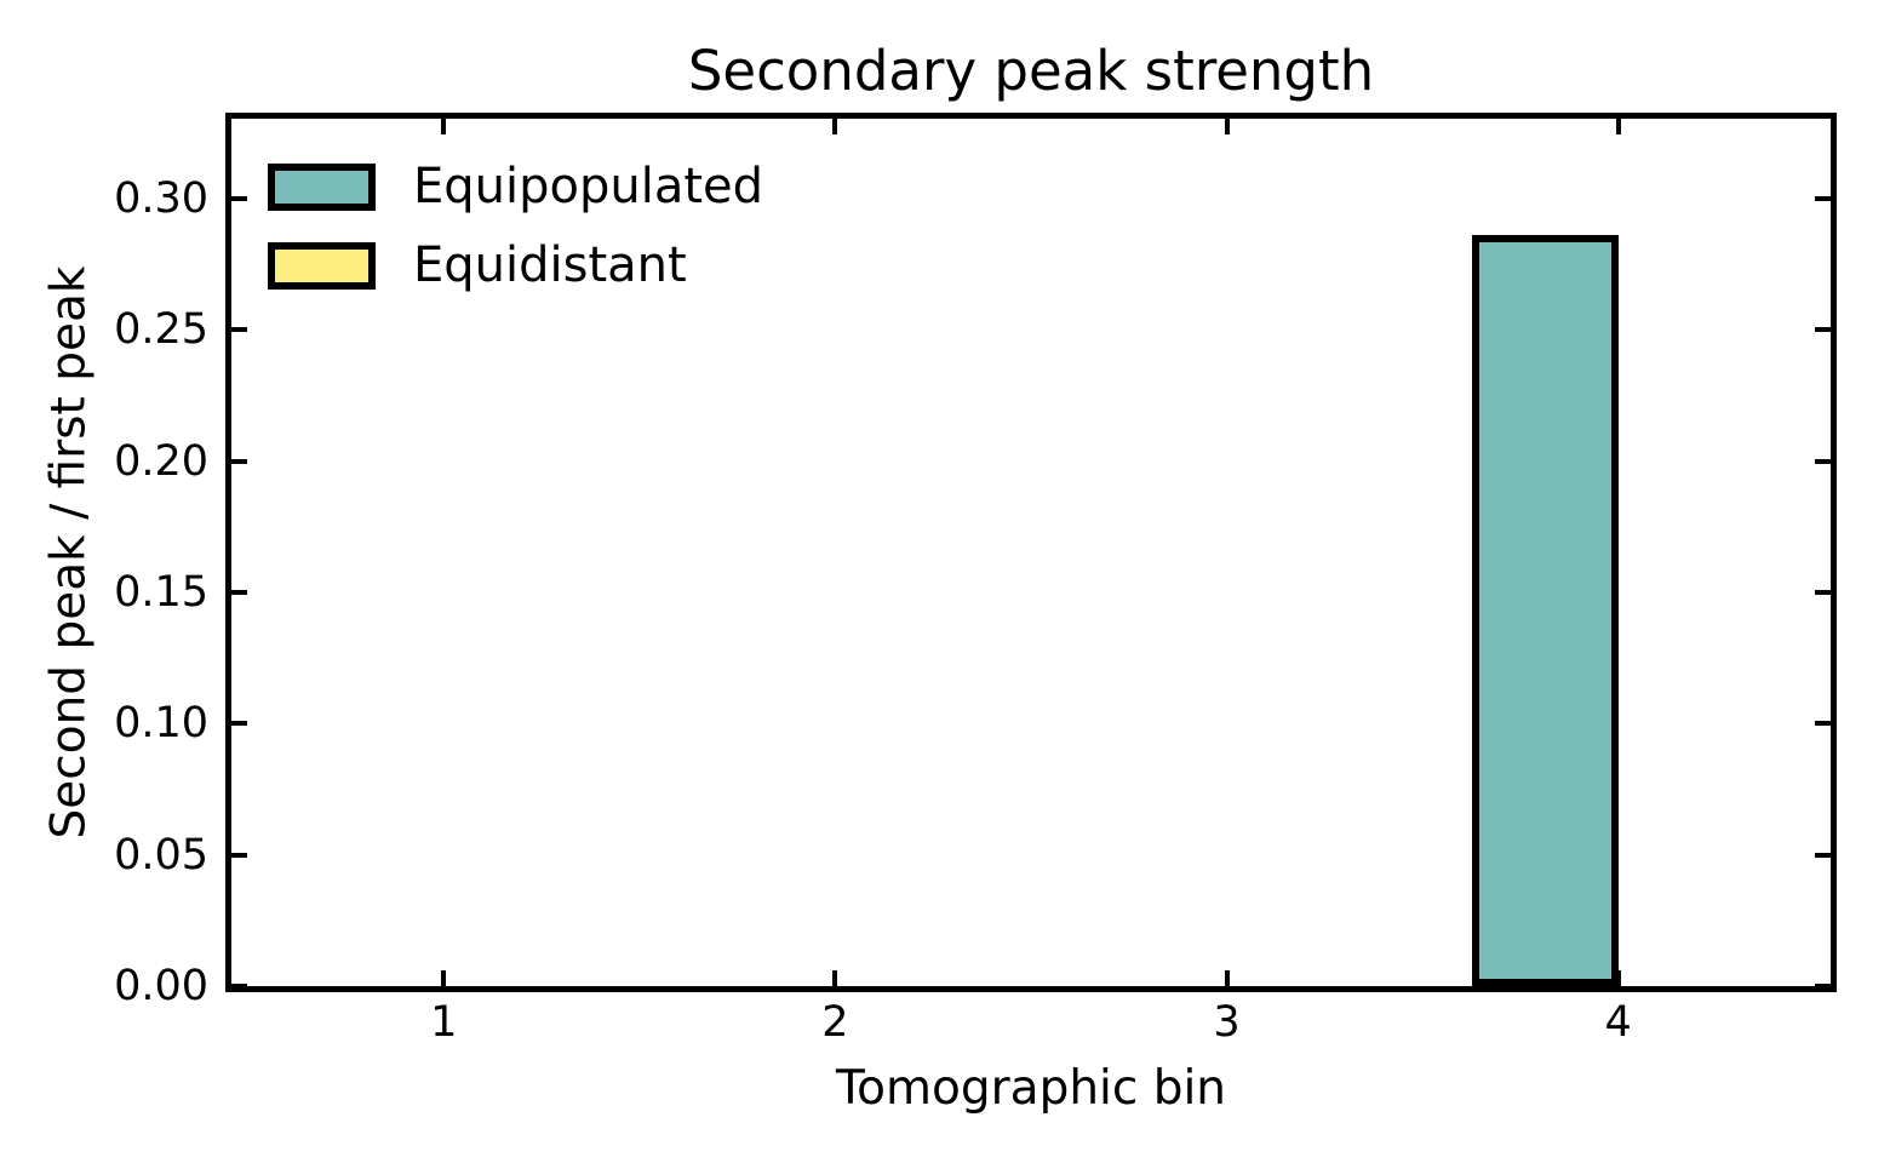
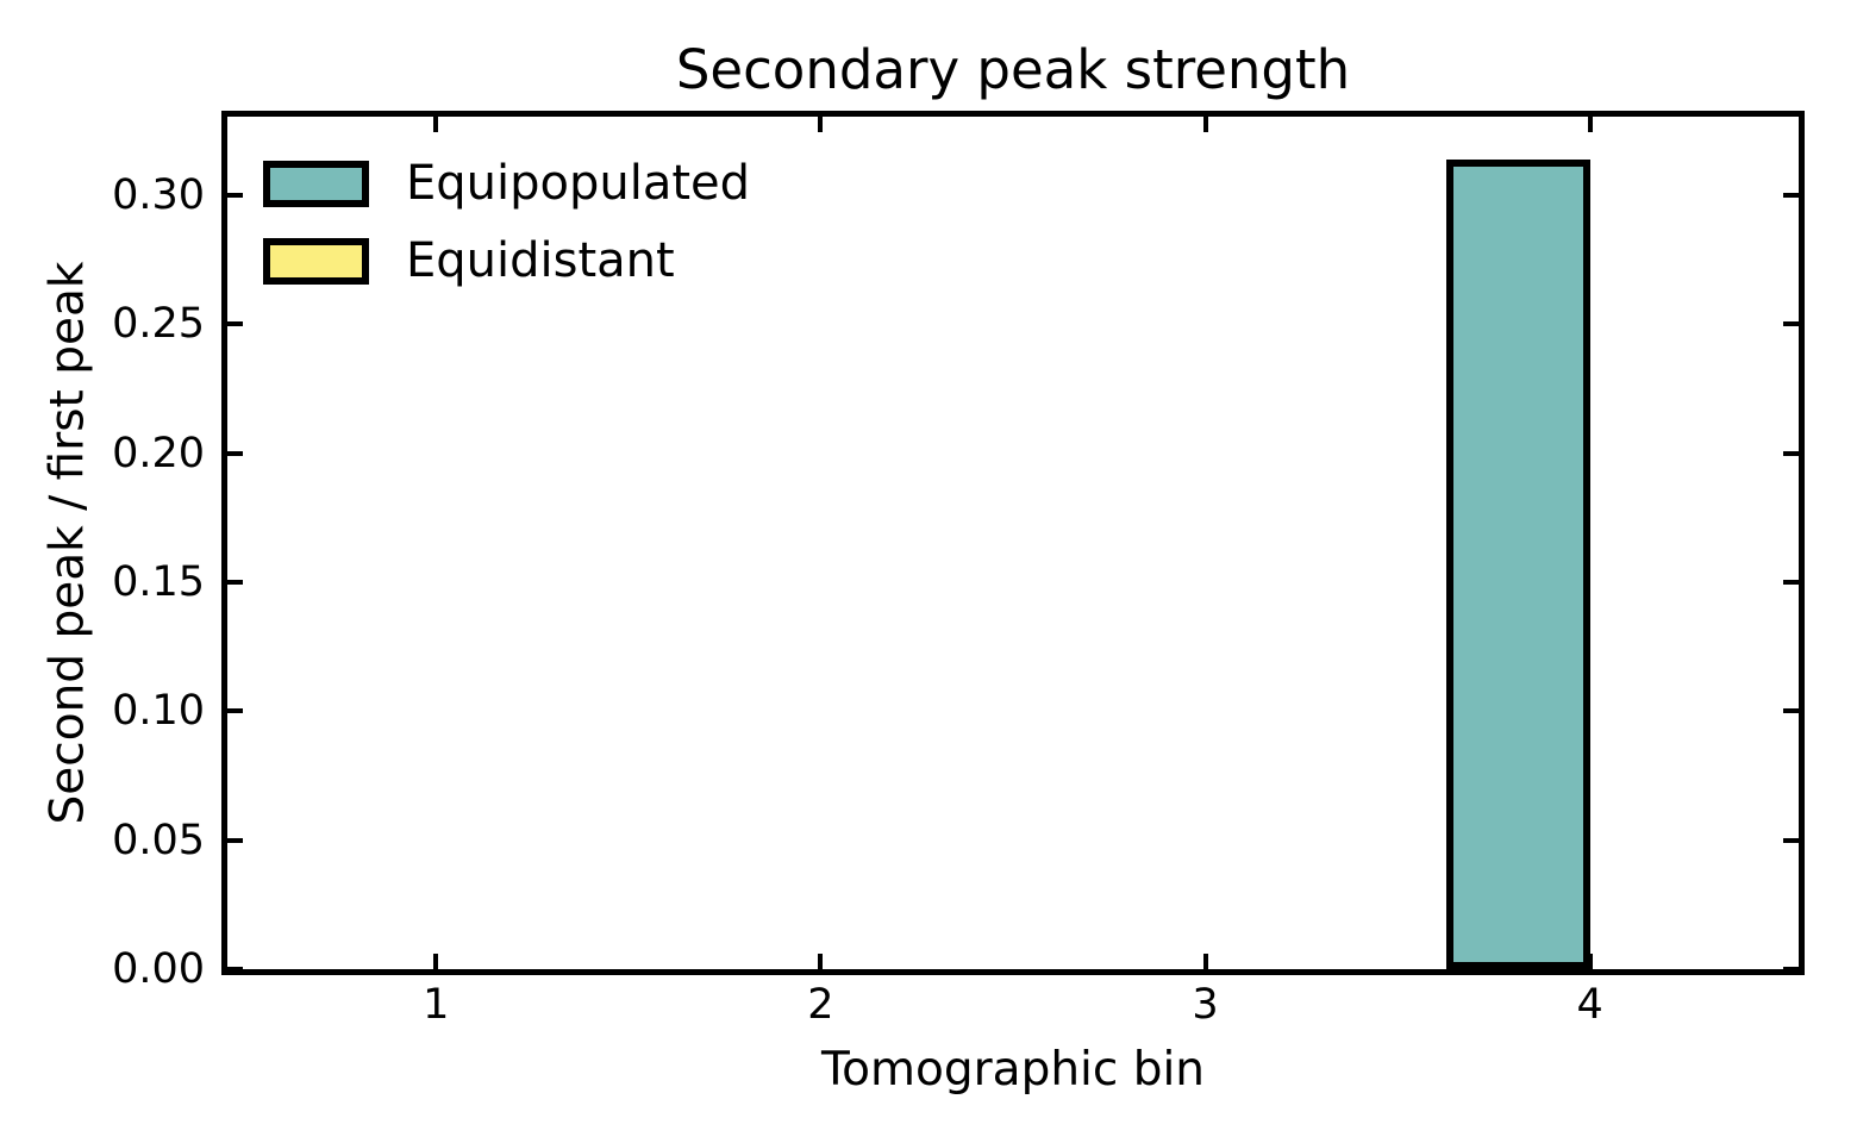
Equipopulated/4: 0.286 -> 0.314
